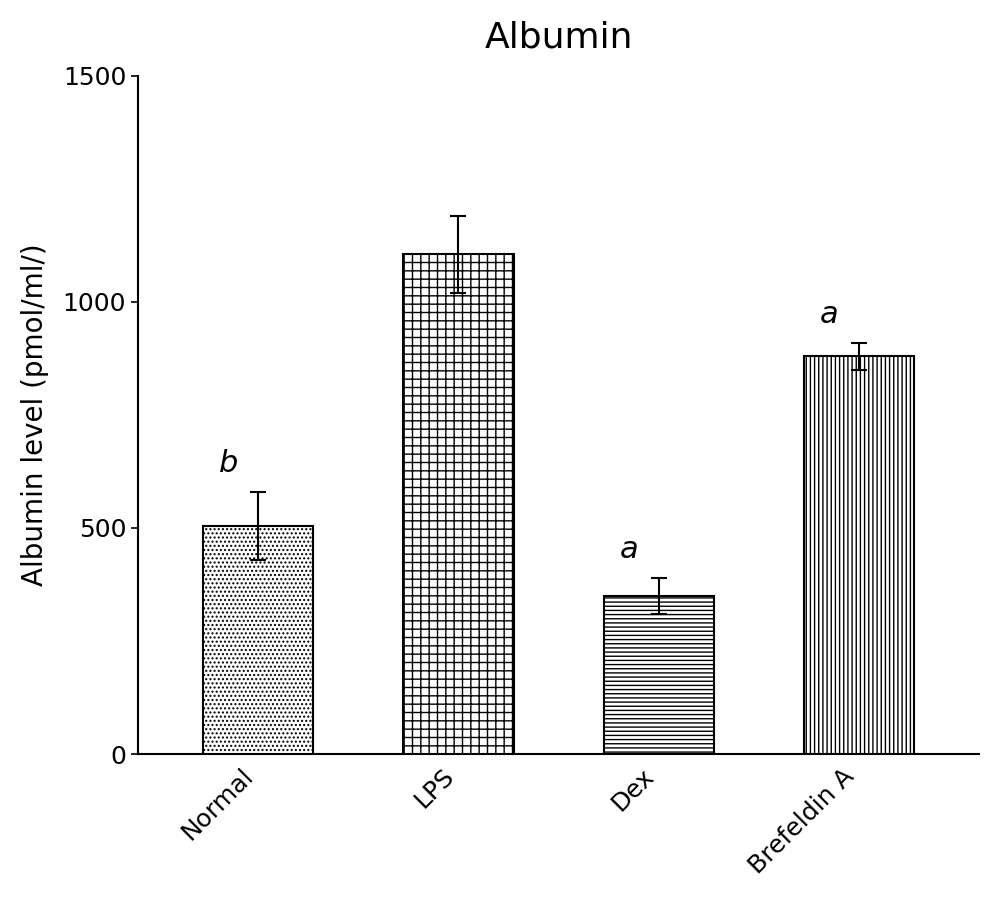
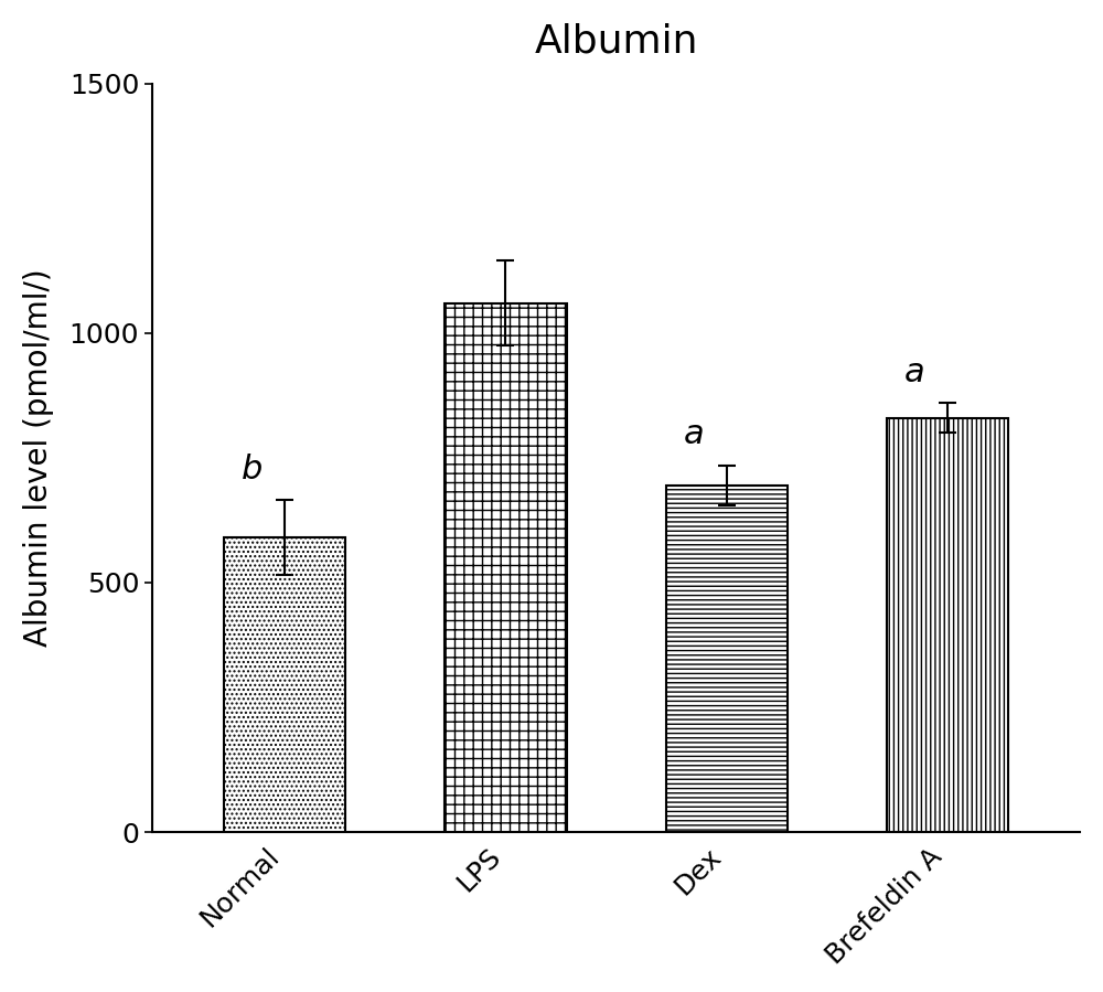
Normal: 505 -> 590
LPS: 1105 -> 1060
Dex: 350 -> 695
Brefeldin A: 880 -> 830
